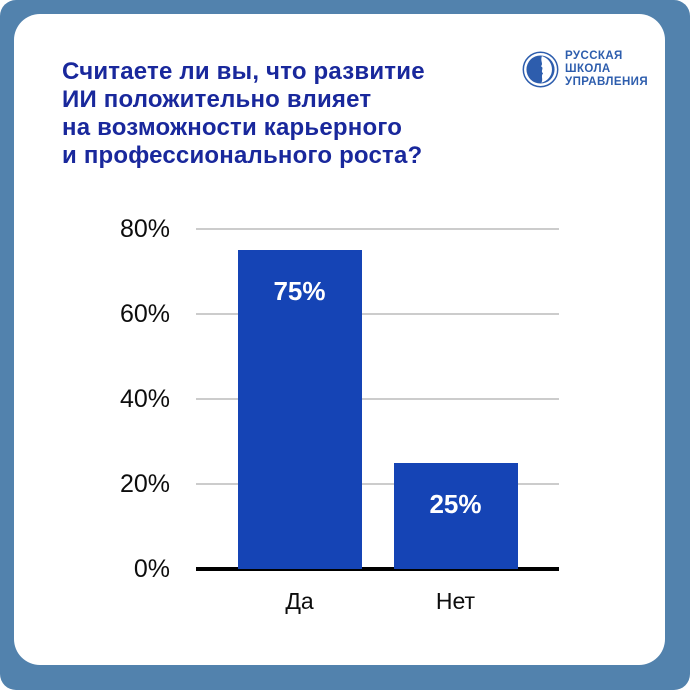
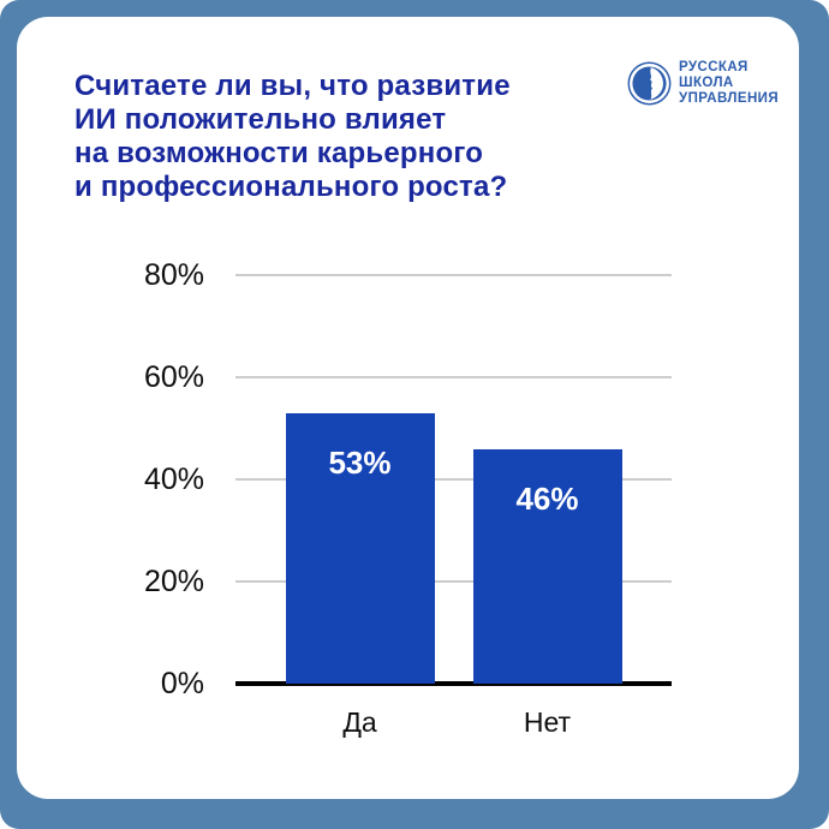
Да: 75% -> 53%
Нет: 25% -> 46%
